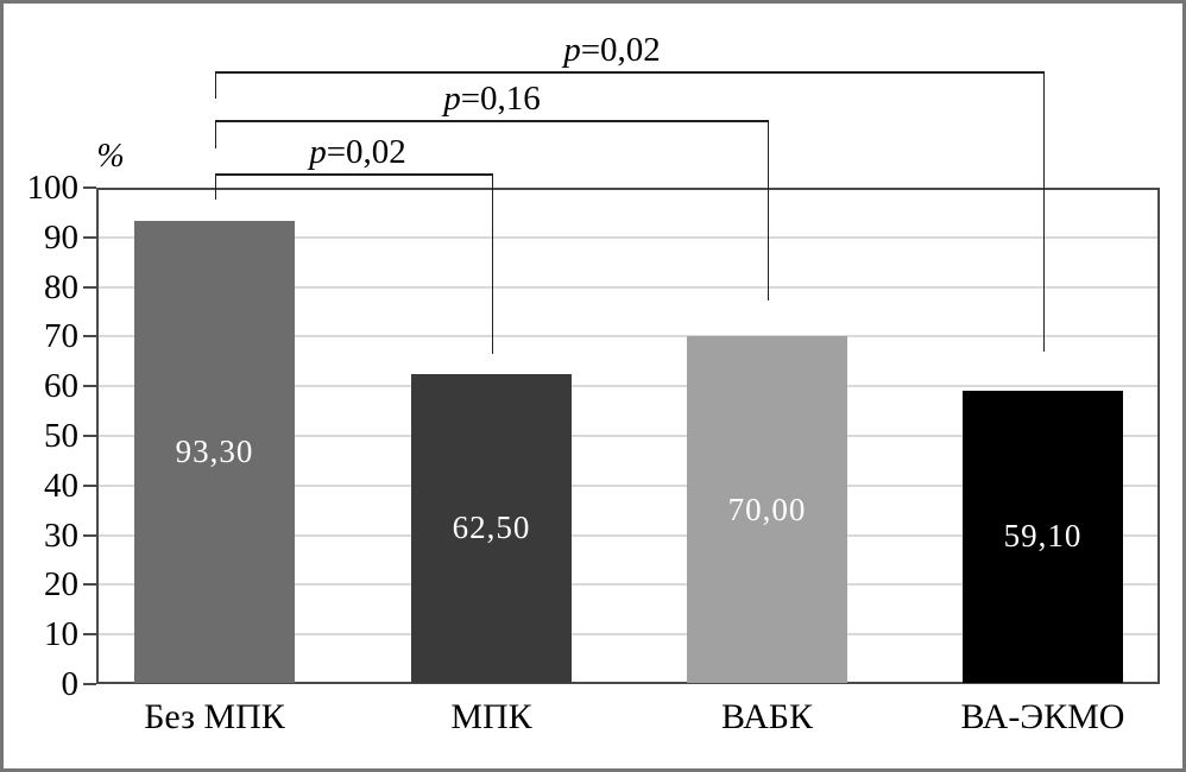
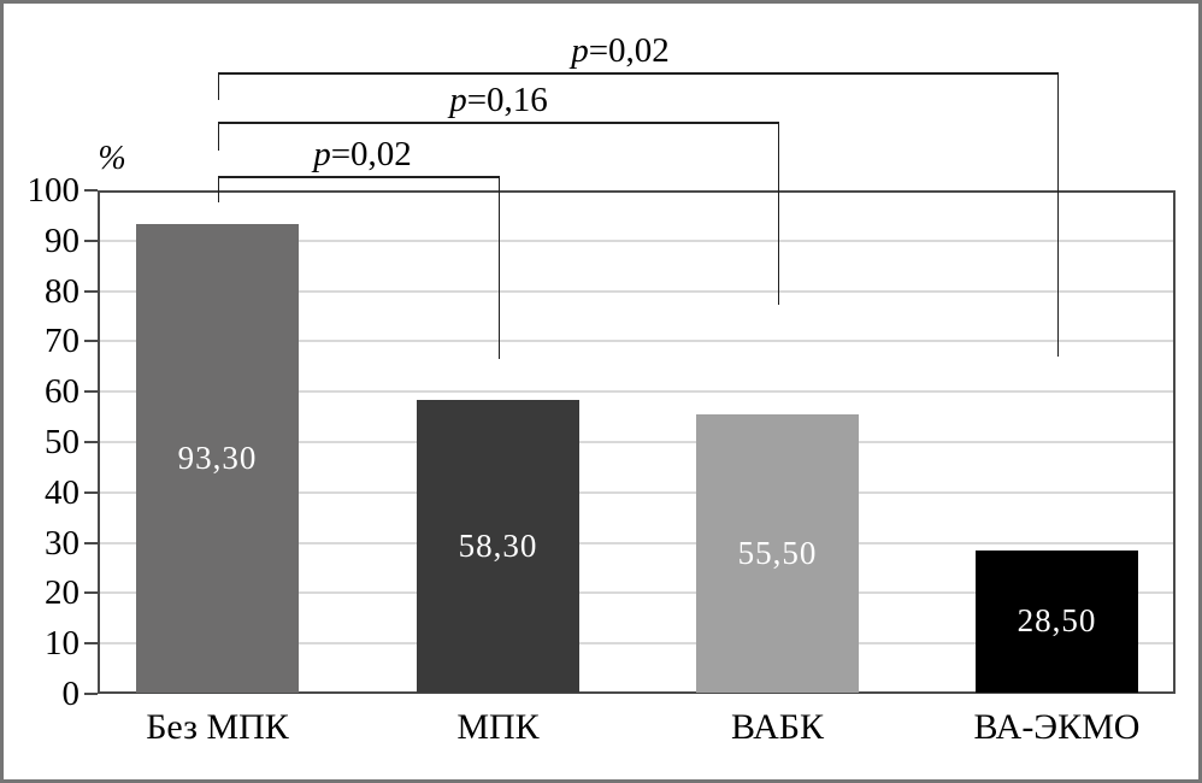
МПК: 62,50 -> 58,30
ВАБК: 70,00 -> 55,50
ВА-ЭКМО: 59,10 -> 28,50
